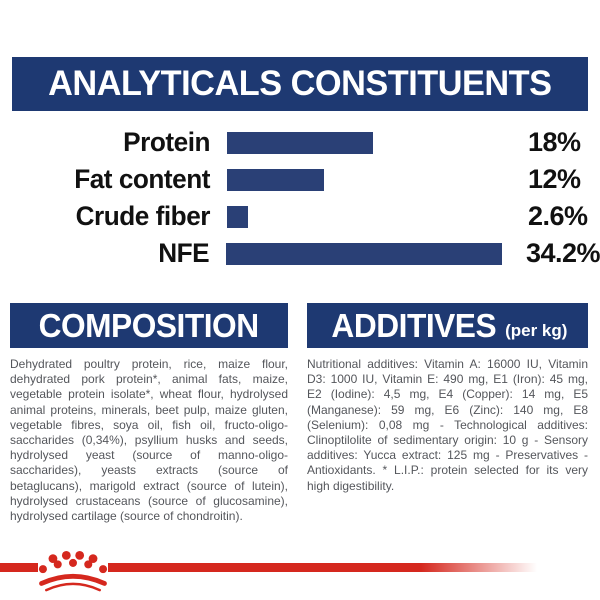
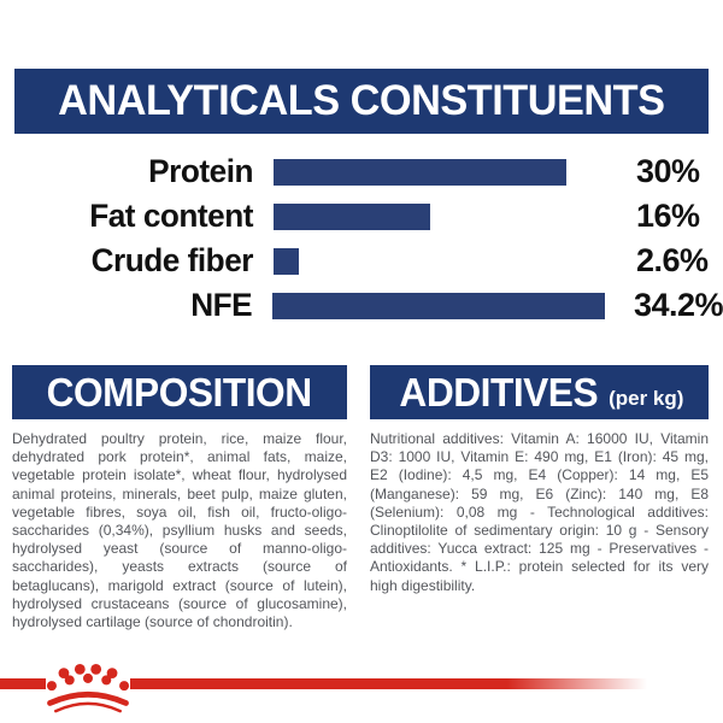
Protein: 18% -> 30%
Fat content: 12% -> 16%
